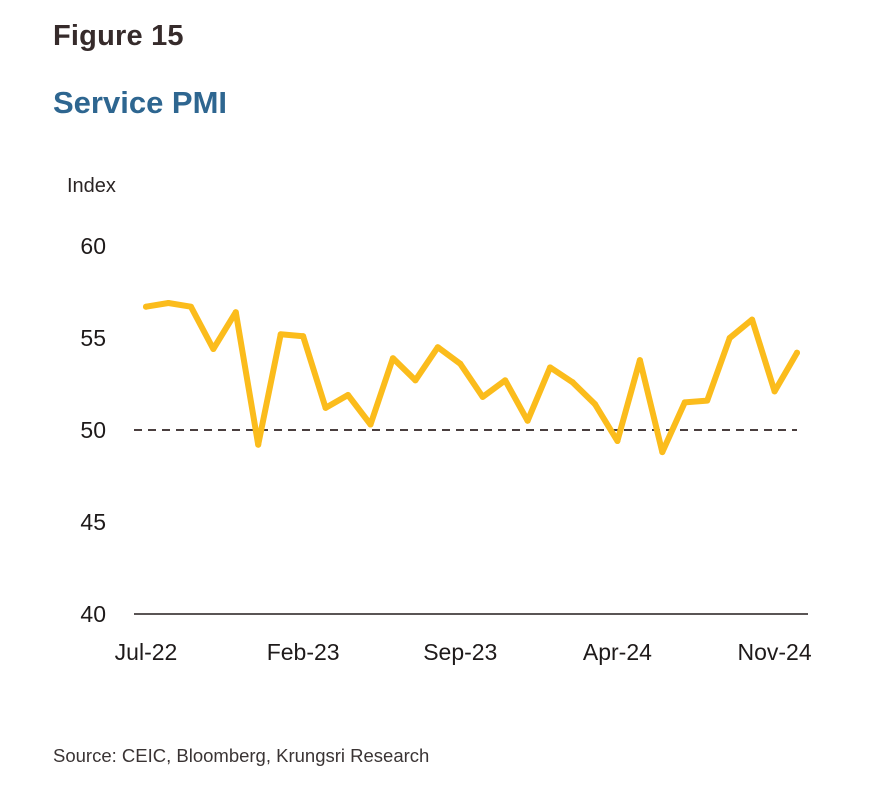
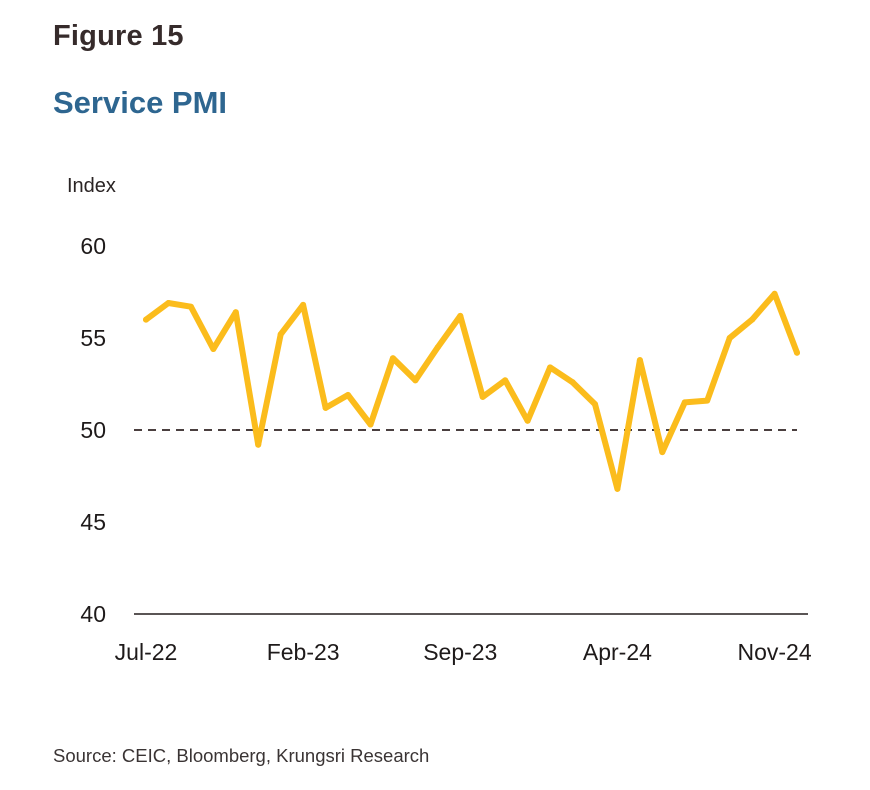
Jul-22: 56.7 -> 56.0
Feb-23: 55.1 -> 56.8
Sep-23: 53.6 -> 56.2
Apr-24: 49.4 -> 46.8
Nov-24: 52.1 -> 57.4
